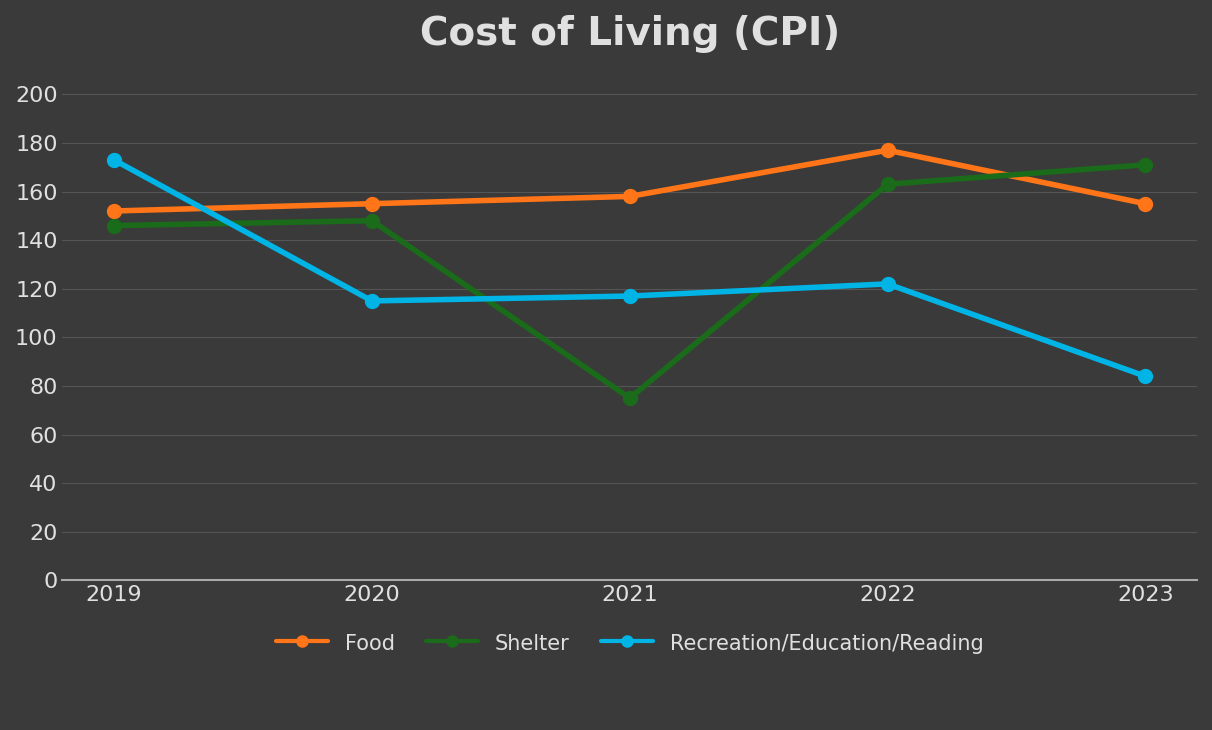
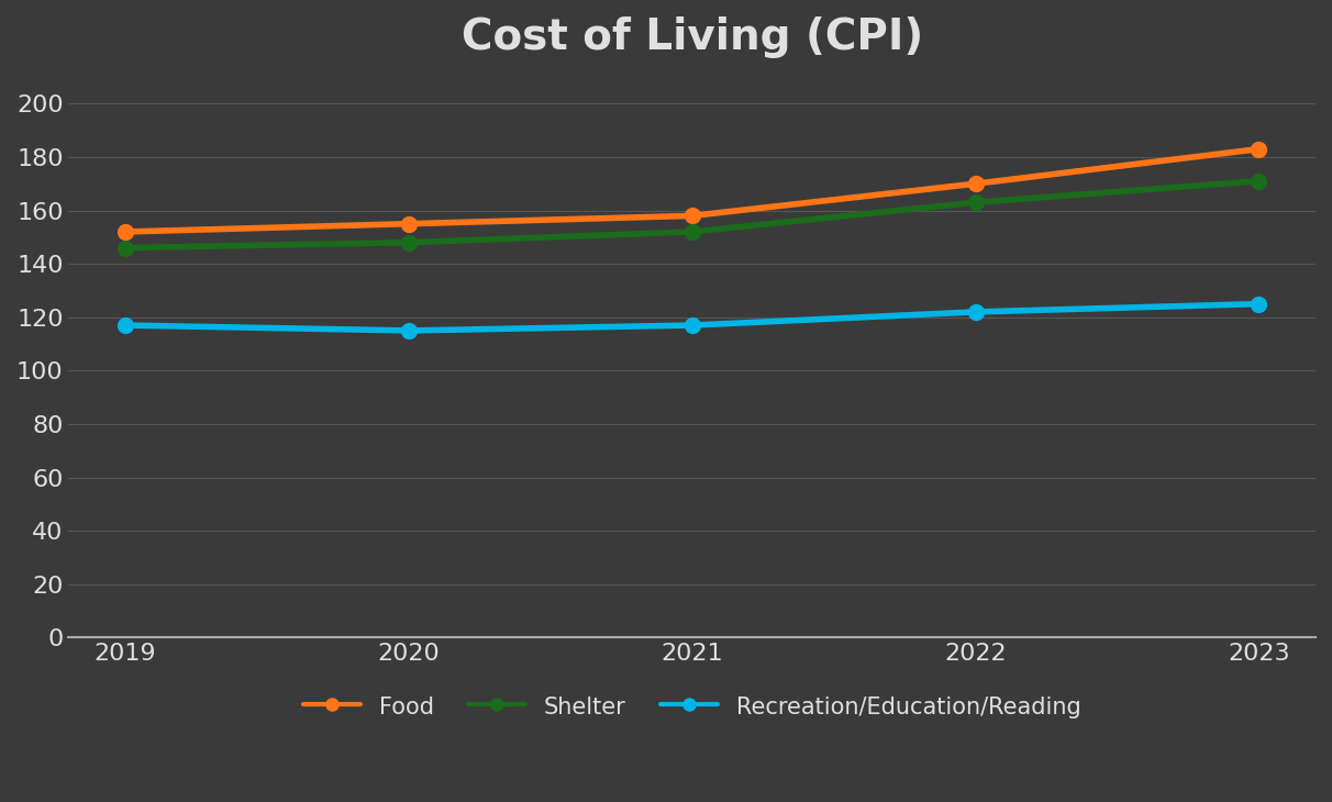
Recreation/Education/Reading/2019: 173 -> 117
Shelter/2021: 75 -> 152
Food/2022: 177 -> 170
Food/2023: 155 -> 183
Recreation/Education/Reading/2023: 84 -> 125
